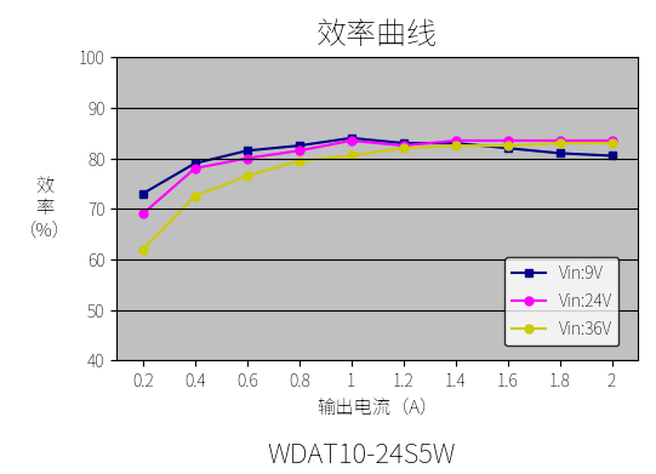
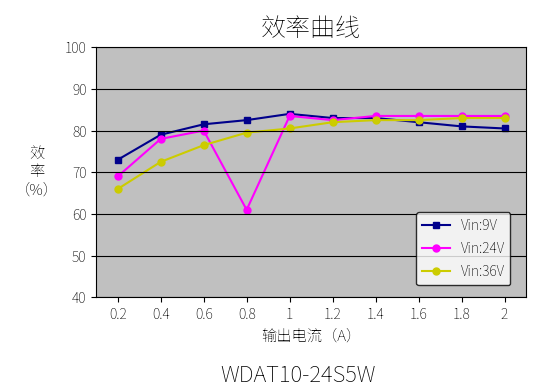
Vin:36V/0.2: 62.0 -> 66.0
Vin:24V/0.8: 81.5 -> 61.0
